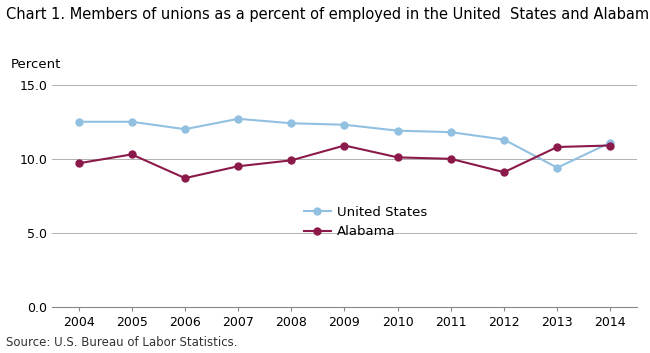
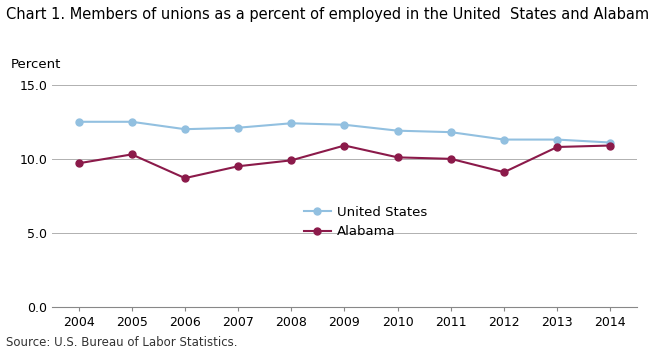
United States/2007: 12.7 -> 12.1
United States/2013: 9.4 -> 11.3
